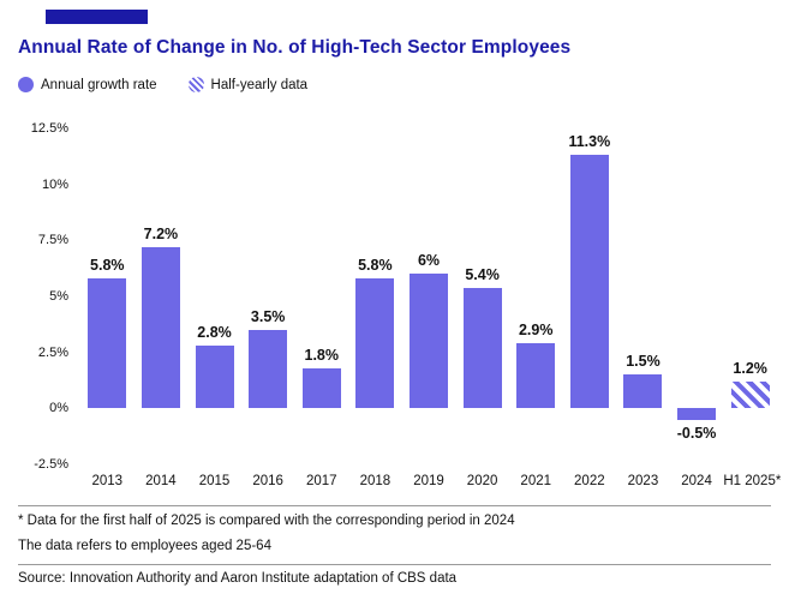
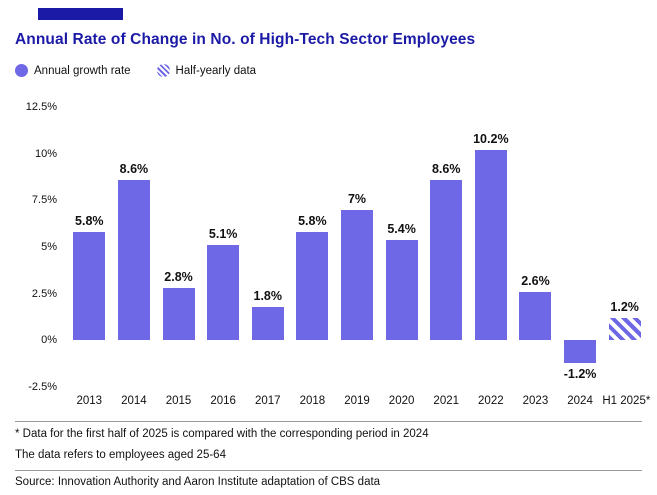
2014: 7.2% -> 8.6%
2016: 3.5% -> 5.1%
2019: 6% -> 7%
2021: 2.9% -> 8.6%
2022: 11.3% -> 10.2%
2023: 1.5% -> 2.6%
2024: -0.5% -> -1.2%
